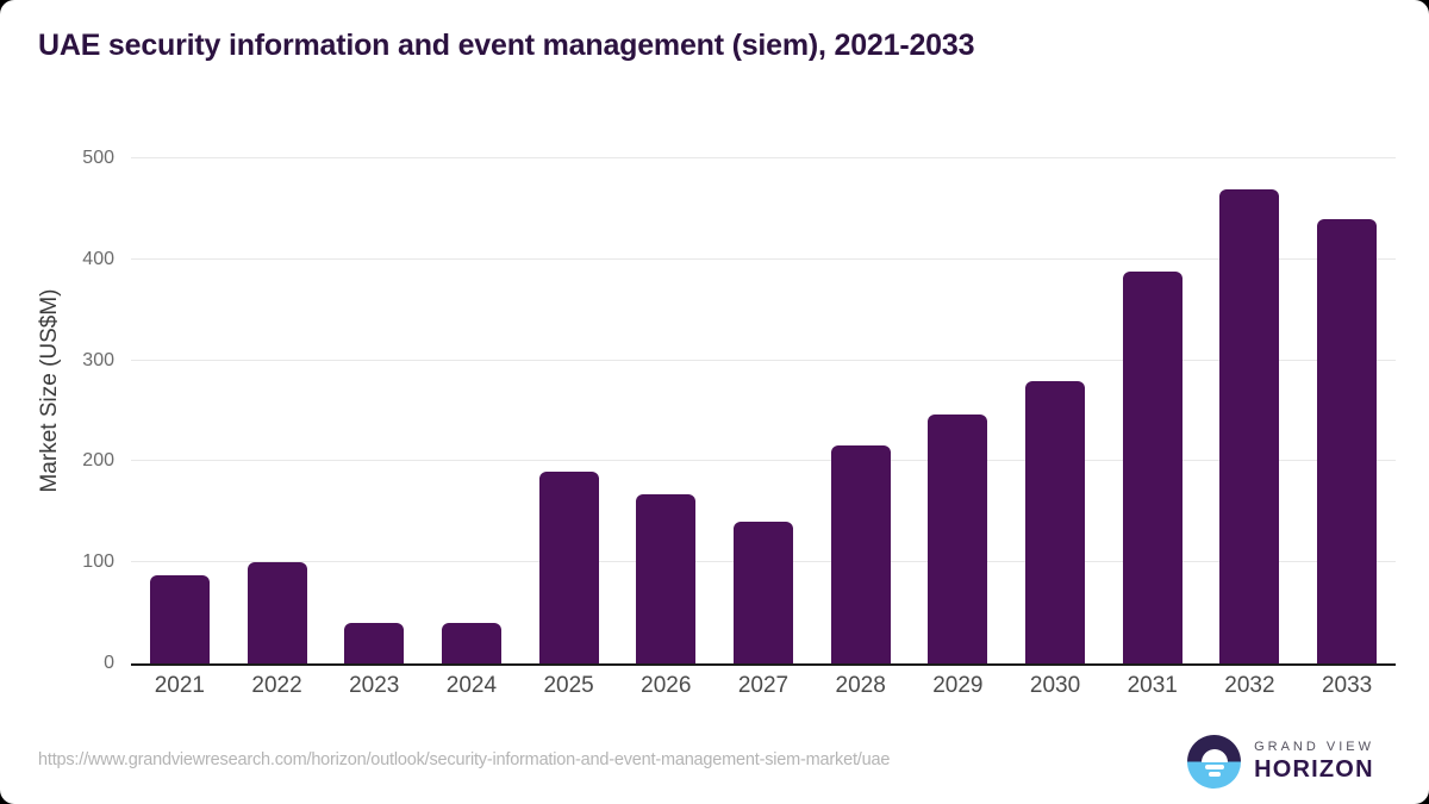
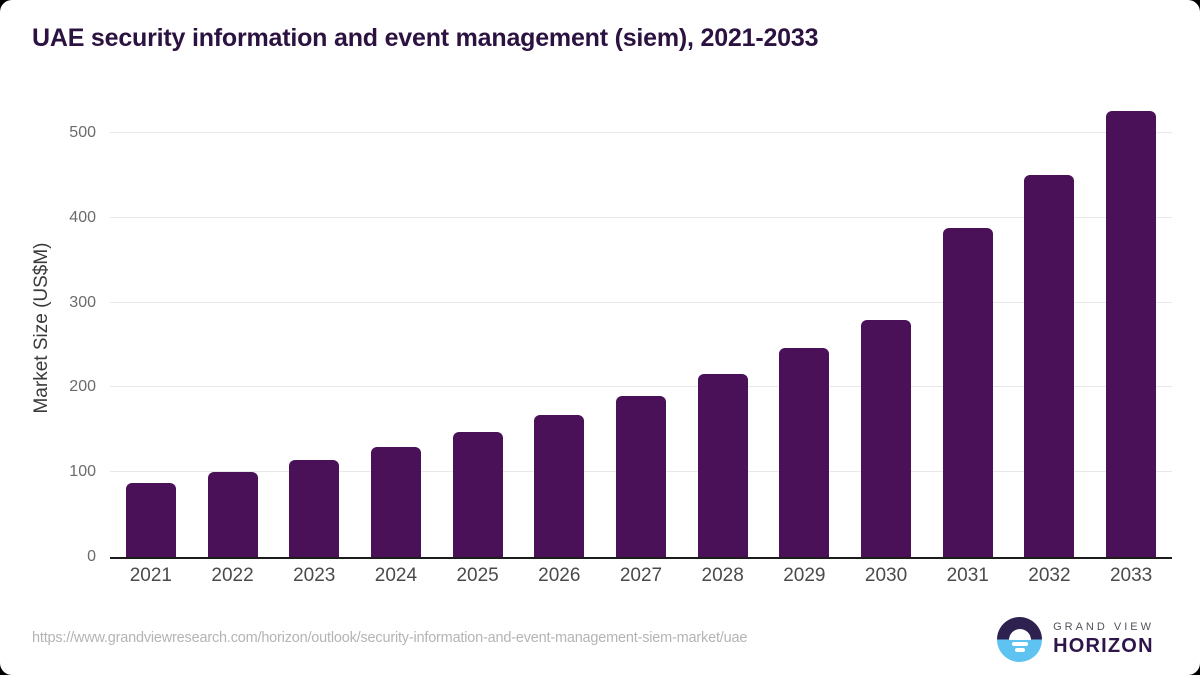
2023: 40 -> 110
2024: 40 -> 130
2025: 190 -> 150
2027: 140 -> 190
2032: 470 -> 450
2033: 440 -> 530
